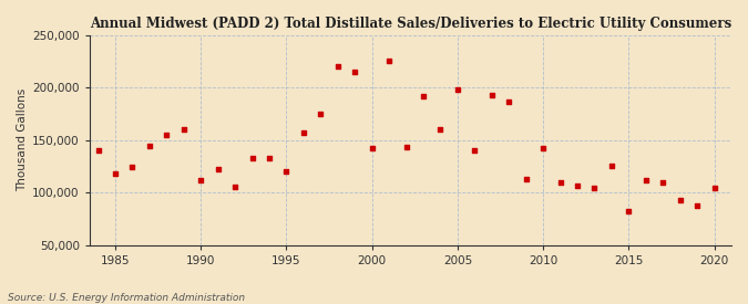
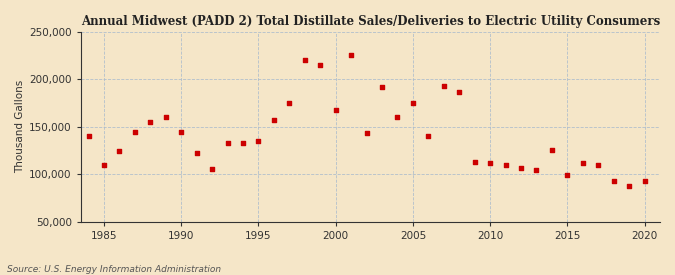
1985: 118,000 -> 110,000
1990: 112,000 -> 145,000
1995: 120,000 -> 135,000
2000: 142,000 -> 168,000
2005: 198,000 -> 175,000
2010: 142,000 -> 112,000
2015: 82,000 -> 99,000
2020: 104,000 -> 93,000
